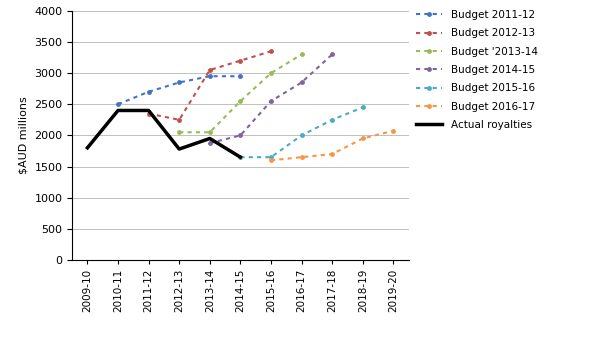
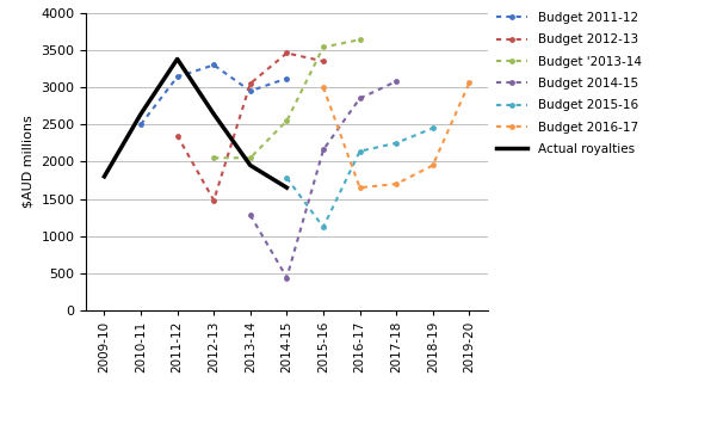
Actual royalties/2010-11: 2400 -> 2640
Actual royalties/2011-12: 2400 -> 3380
Budget 2011-12/2011-12: 2700 -> 3140
Actual royalties/2012-13: 1780 -> 2640
Budget 2011-12/2012-13: 2850 -> 3300
Budget 2012-13/2012-13: 2250 -> 1480
Budget 2014-15/2013-14: 1880 -> 1280
Budget 2011-12/2014-15: 2950 -> 3120
Budget 2012-13/2014-15: 3200 -> 3460
Budget 2014-15/2014-15: 2000 -> 440
Budget 2015-16/2014-15: 1650 -> 1780
Budget '2013-14/2015-16: 3000 -> 3540
Budget 2014-15/2015-16: 2550 -> 2160
Budget 2015-16/2015-16: 1650 -> 1120
Budget 2016-17/2015-16: 1600 -> 3000
Budget '2013-14/2016-17: 3300 -> 3640
Budget 2015-16/2016-17: 2000 -> 2140
Budget 2014-15/2017-18: 3300 -> 3080
Budget 2016-17/2019-20: 2080 -> 3060
